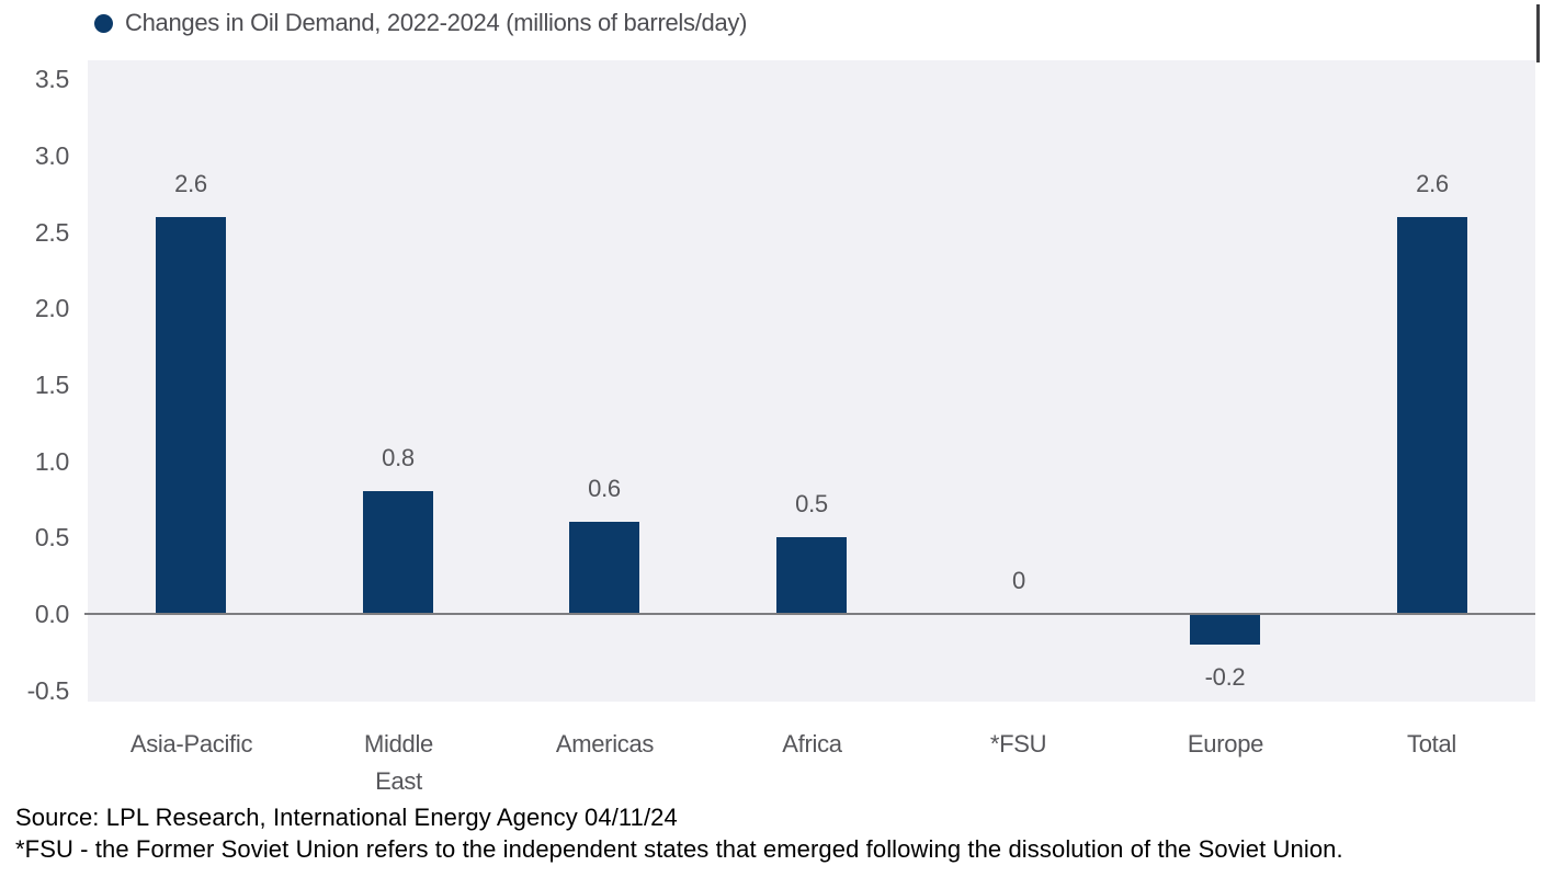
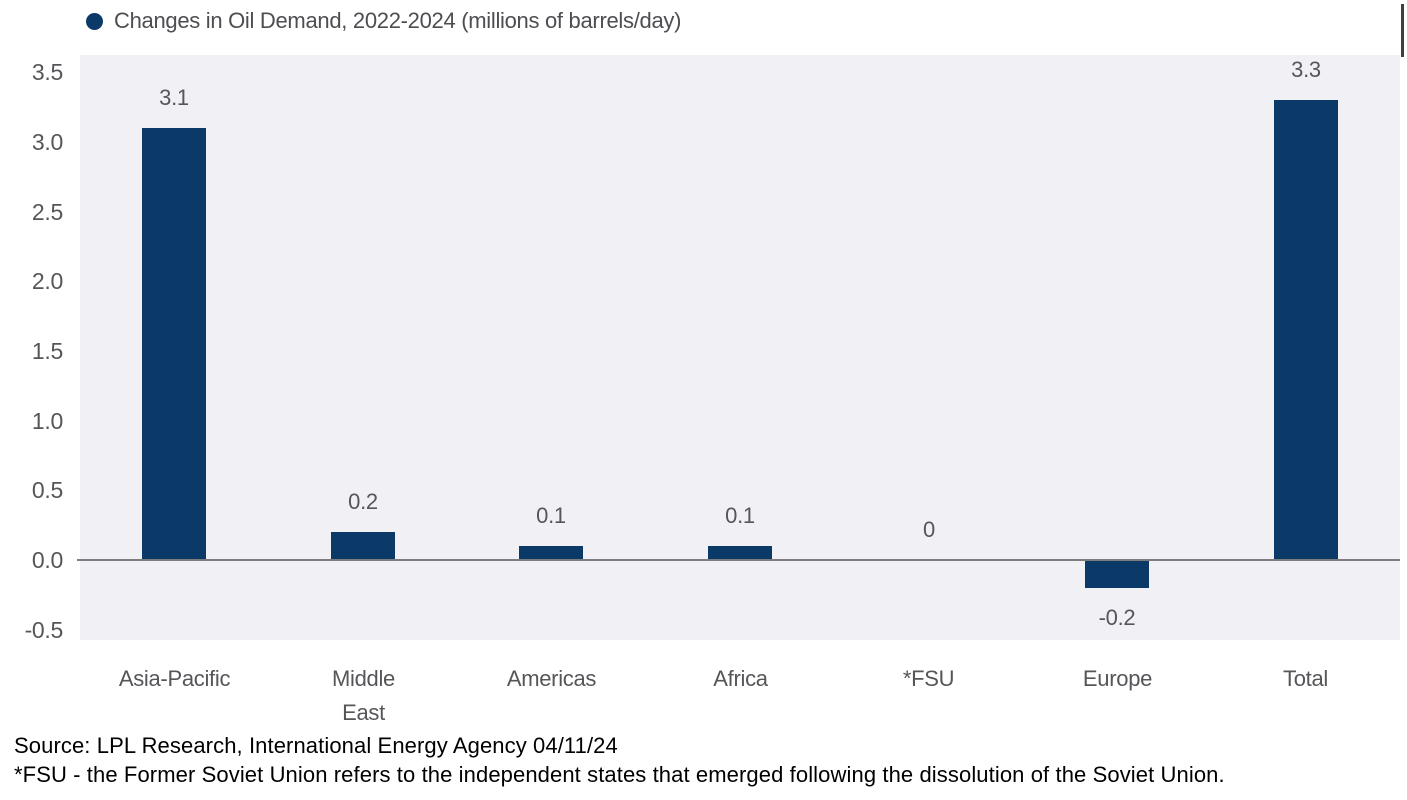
Asia-Pacific: 2.6 -> 3.1
Middle East: 0.8 -> 0.2
Americas: 0.6 -> 0.1
Africa: 0.5 -> 0.1
Total: 2.6 -> 3.3
